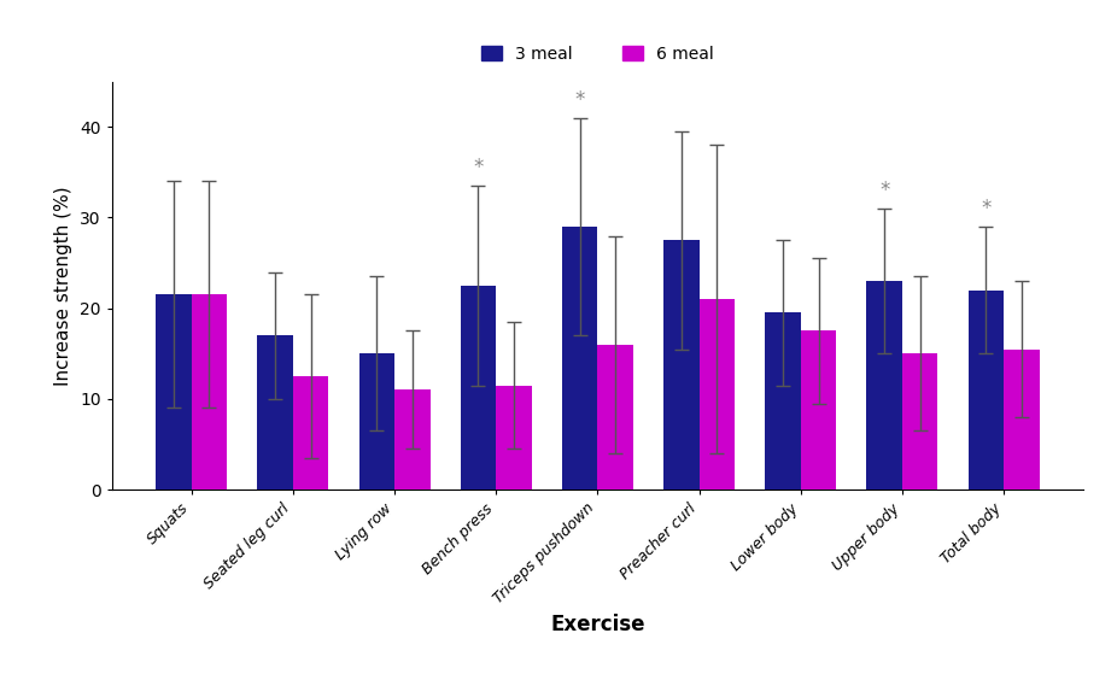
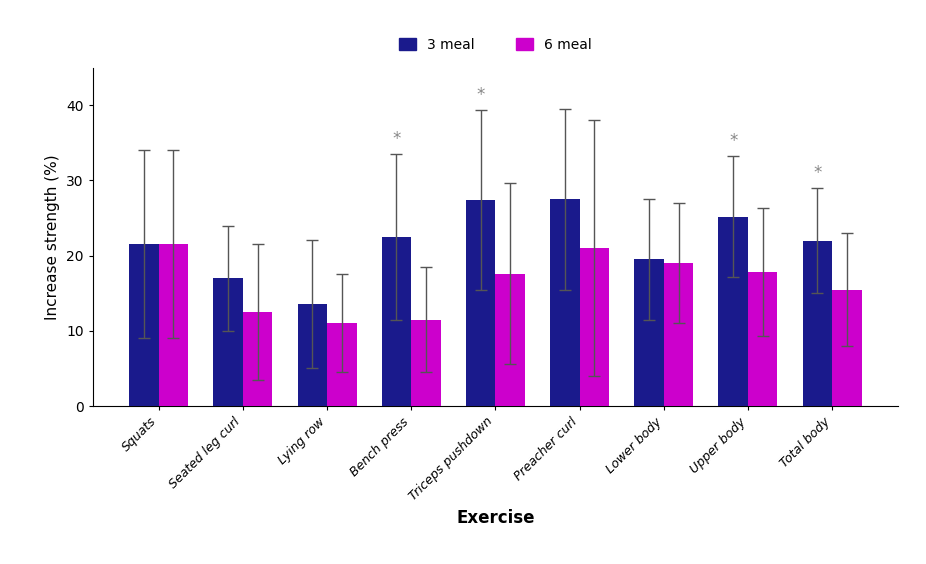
3 meal/Lying row: 15.0 -> 13.6
3 meal/Triceps pushdown: 29.0 -> 27.4
6 meal/Triceps pushdown: 16.0 -> 17.6
6 meal/Lower body: 17.5 -> 19.0
3 meal/Upper body: 23.0 -> 25.2
6 meal/Upper body: 15.0 -> 17.8
